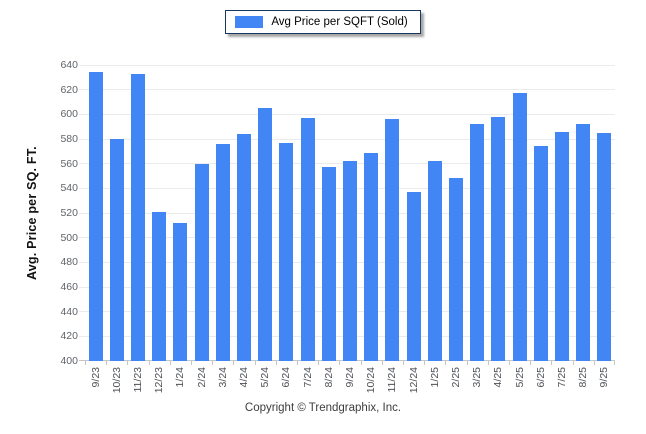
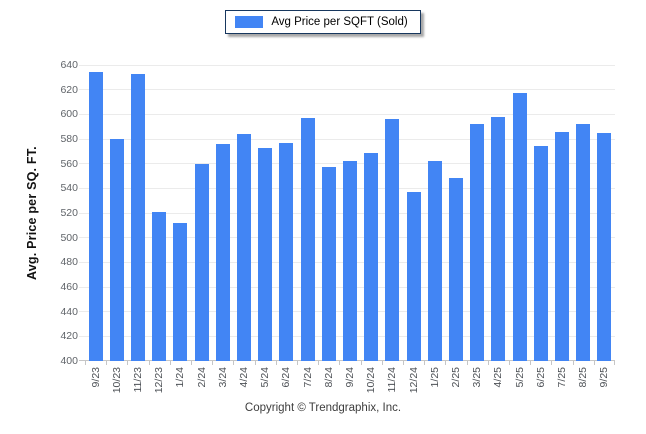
5/24: 605 -> 573
